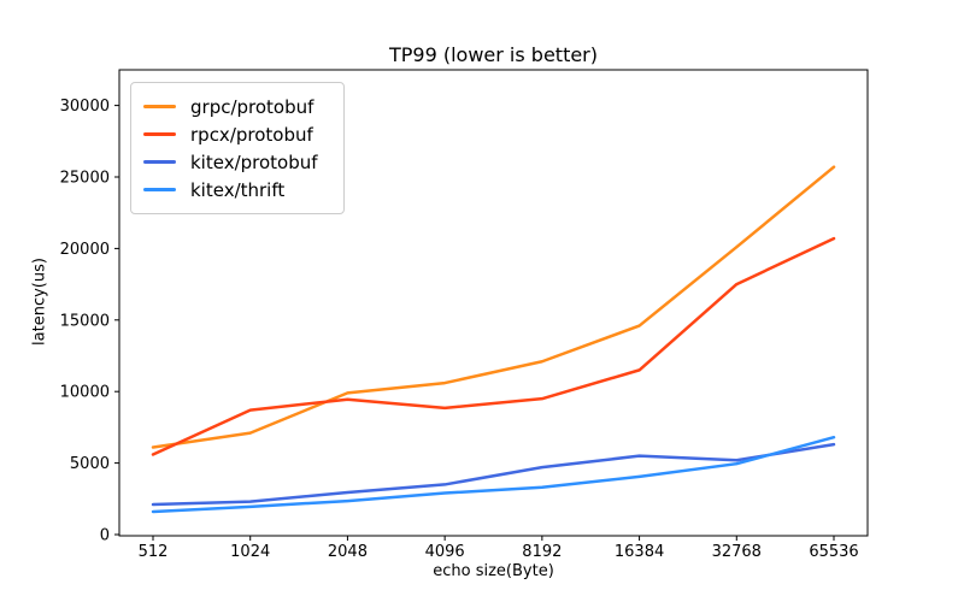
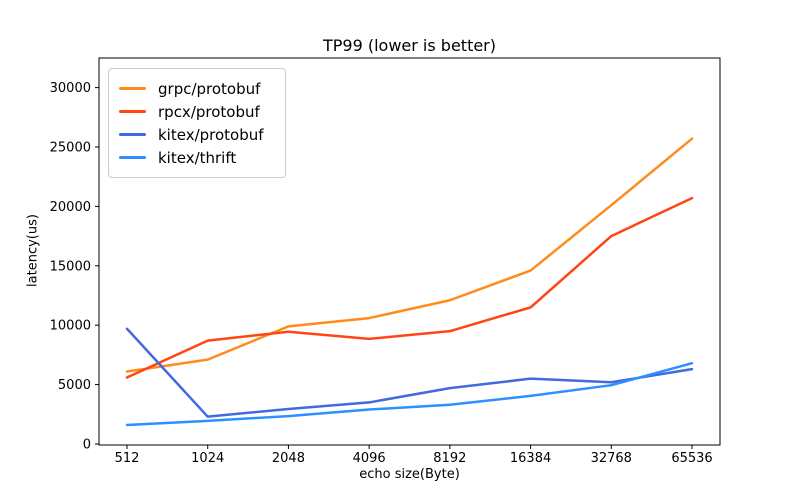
kitex/protobuf/512: 2100 -> 9700
